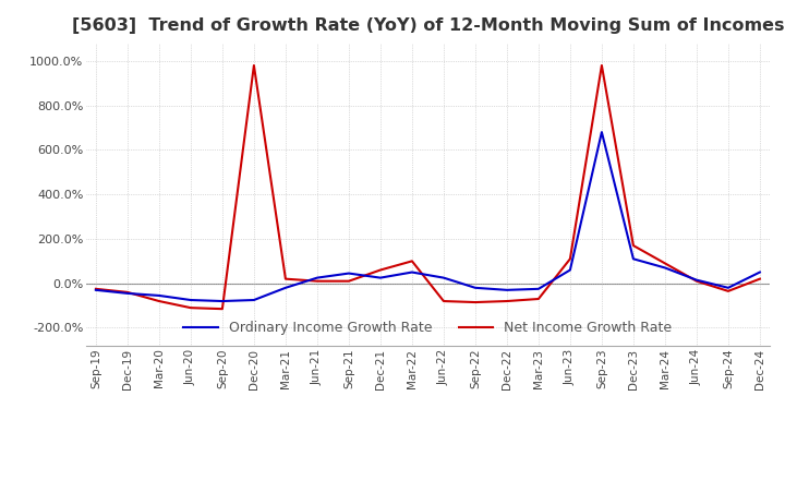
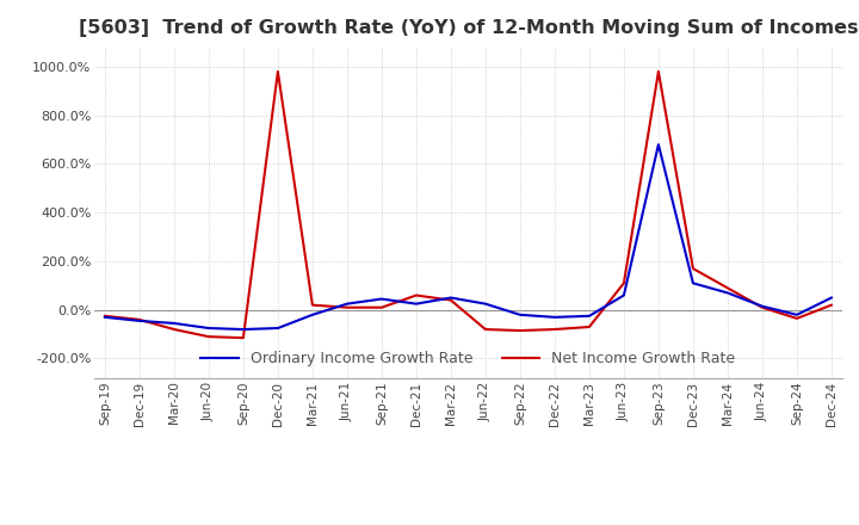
Net Income Growth Rate/Mar-22: 100% -> 40%
